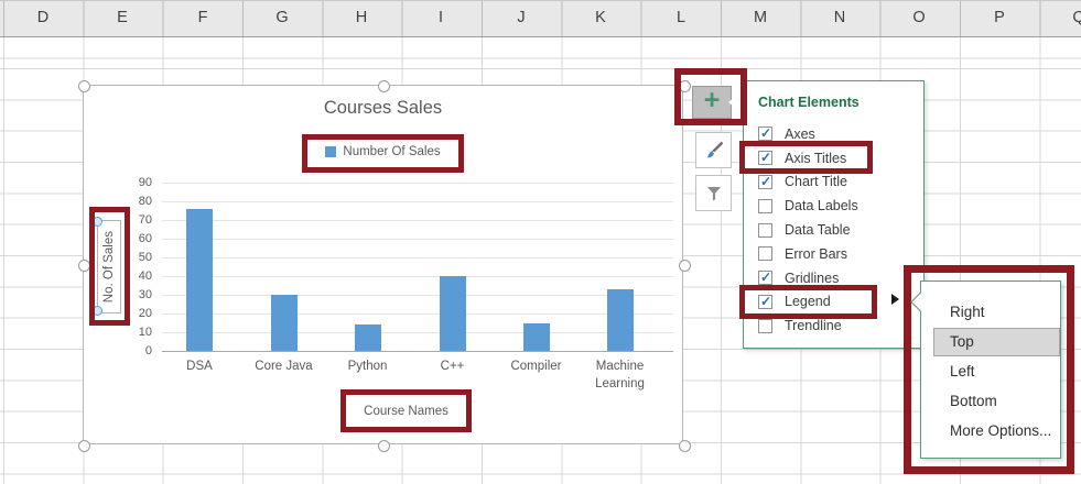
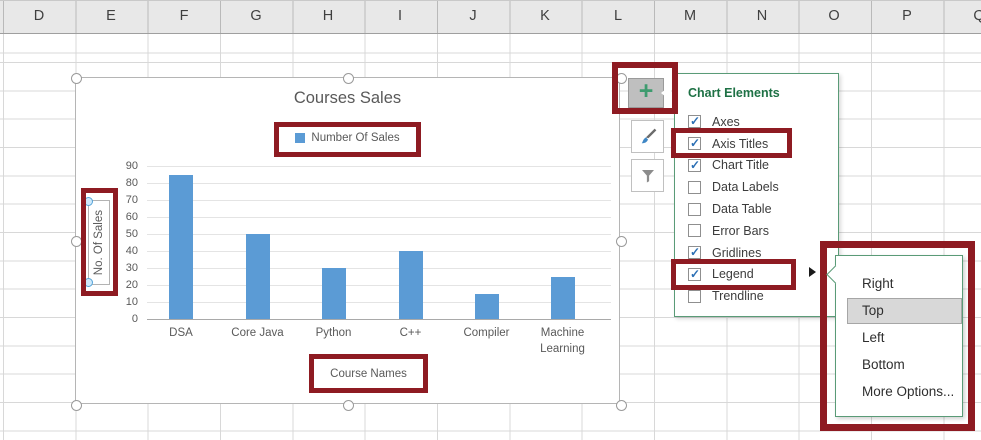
DSA: 76 -> 85
Core Java: 30 -> 50
Python: 14 -> 30
Machine Learning: 33 -> 25
